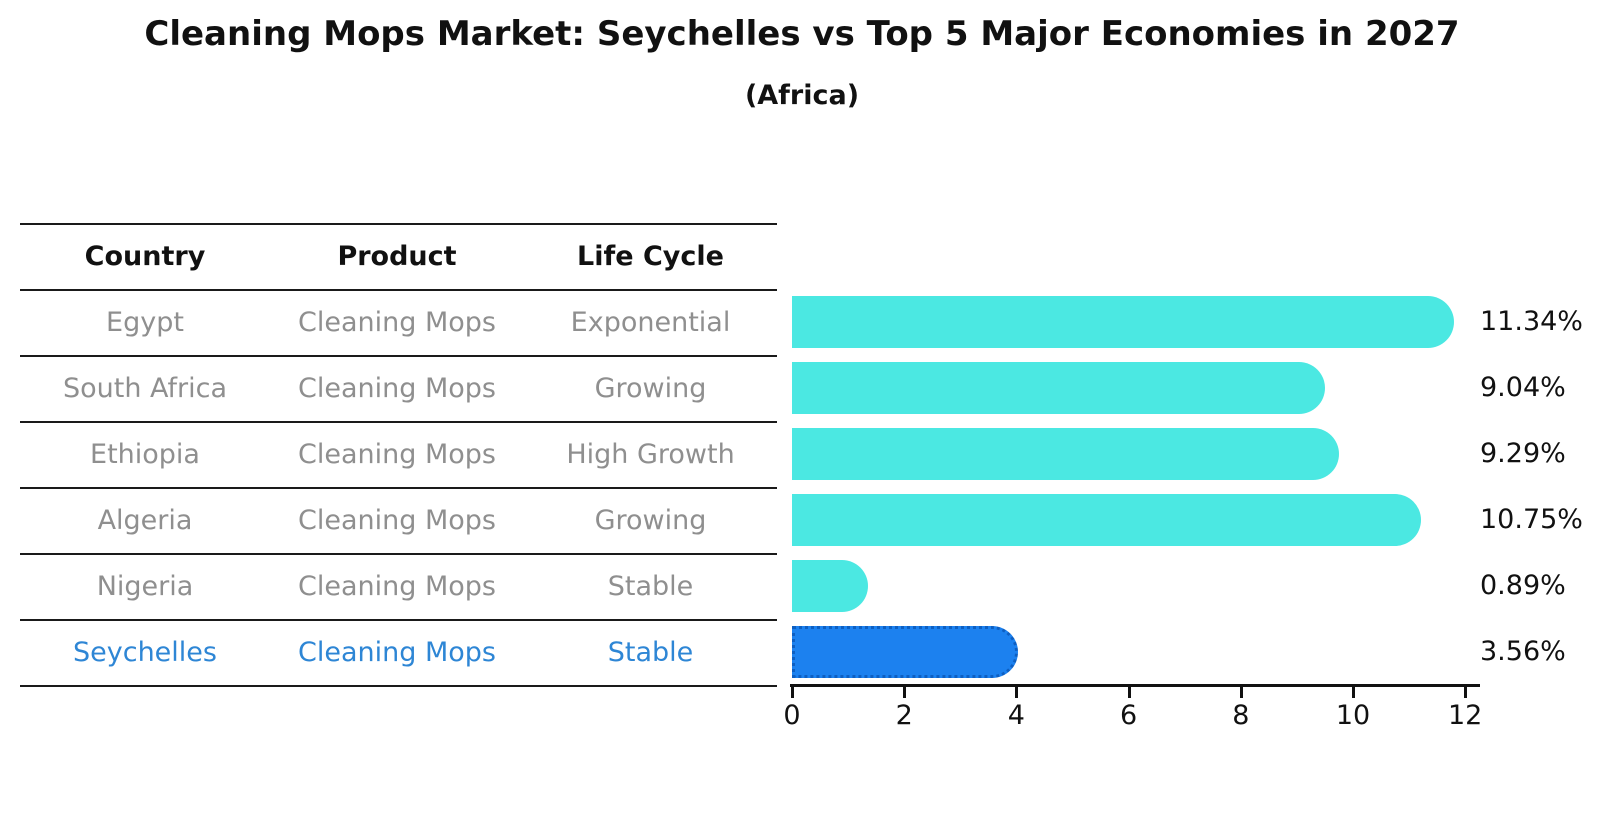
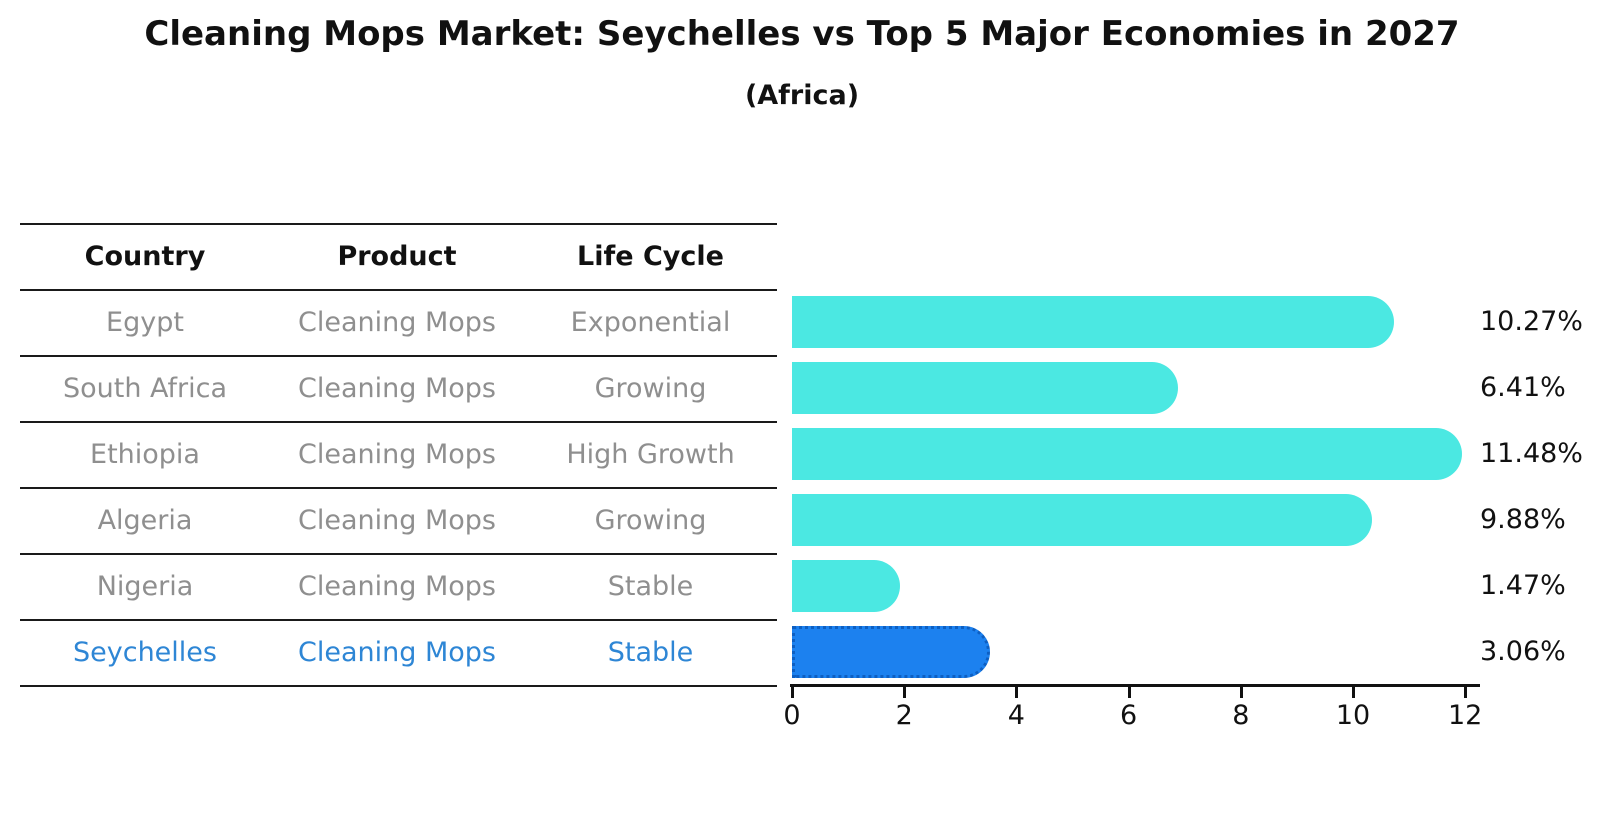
Egypt: 11.34% -> 10.27%
South Africa: 9.04% -> 6.41%
Ethiopia: 9.29% -> 11.48%
Algeria: 10.75% -> 9.88%
Nigeria: 0.89% -> 1.47%
Seychelles: 3.56% -> 3.06%
